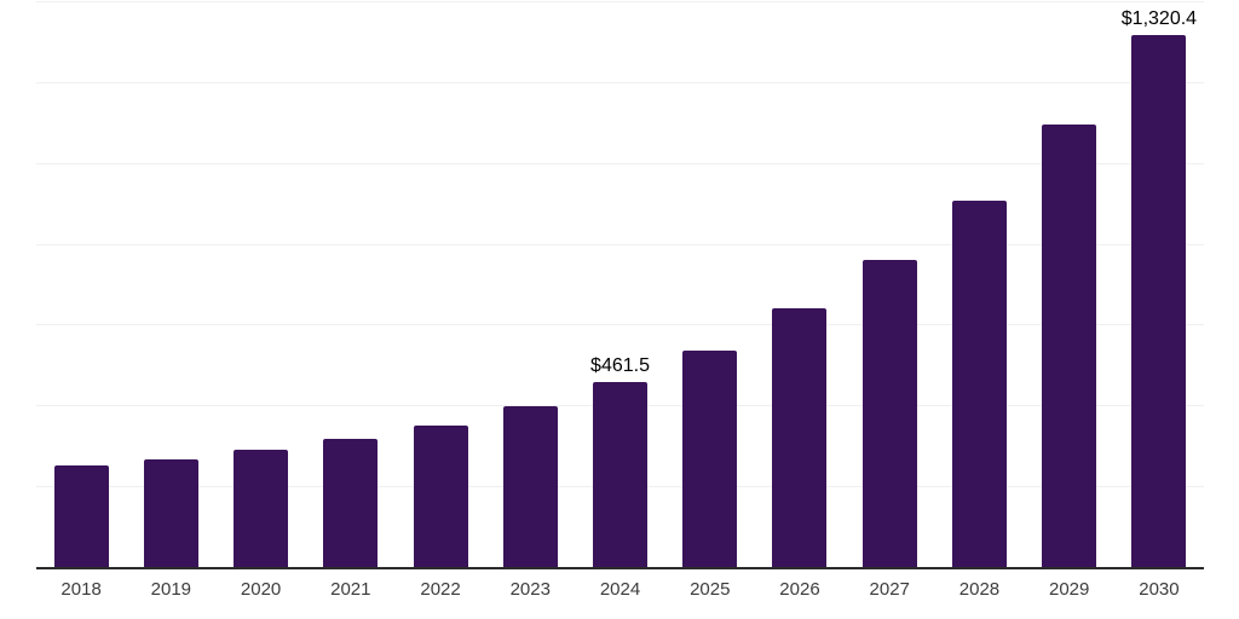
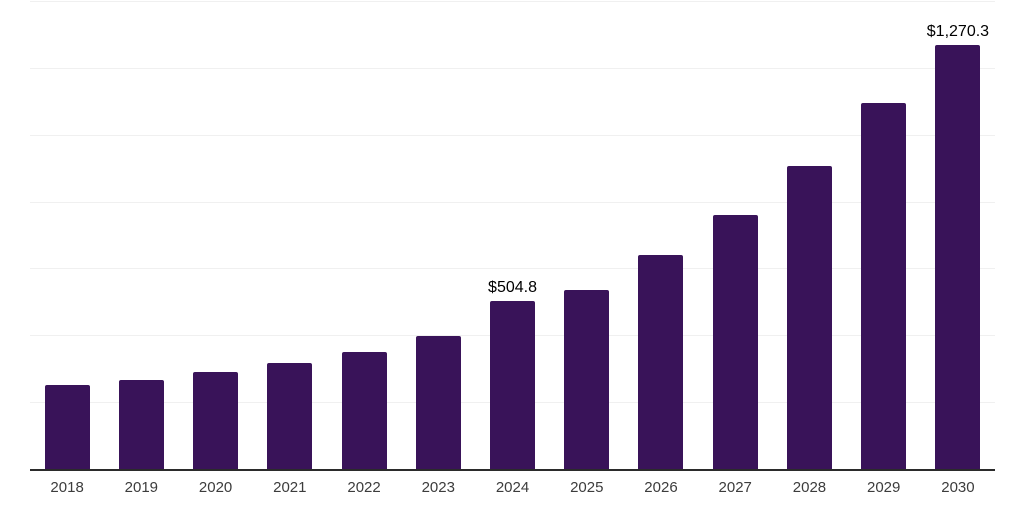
2024: $461.5 -> $504.8
2030: $1,320.4 -> $1,270.3
